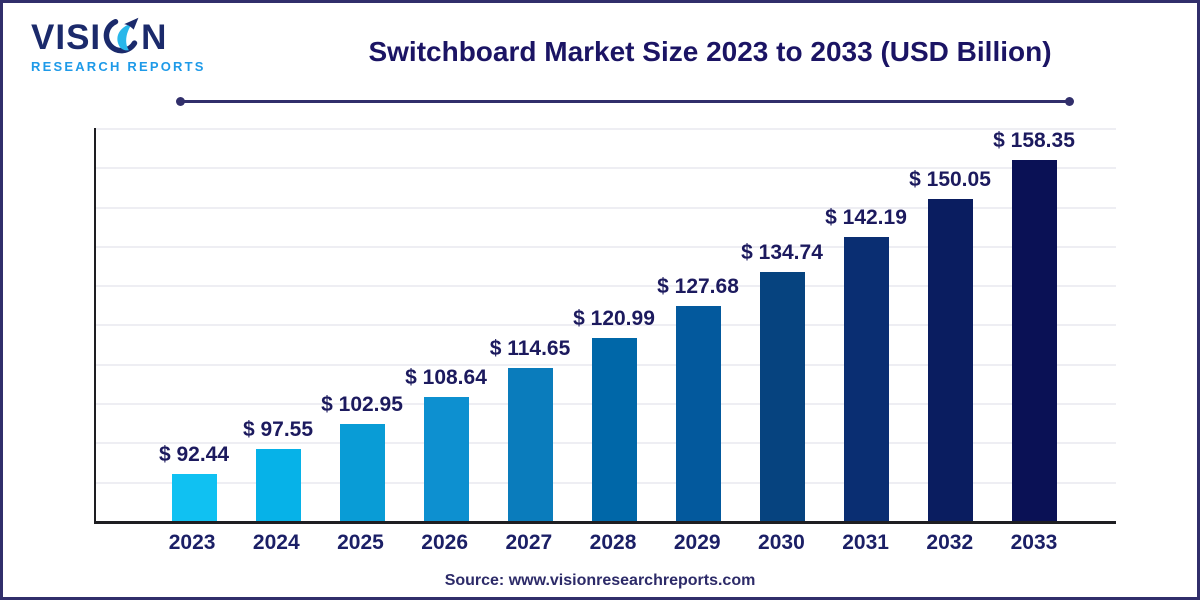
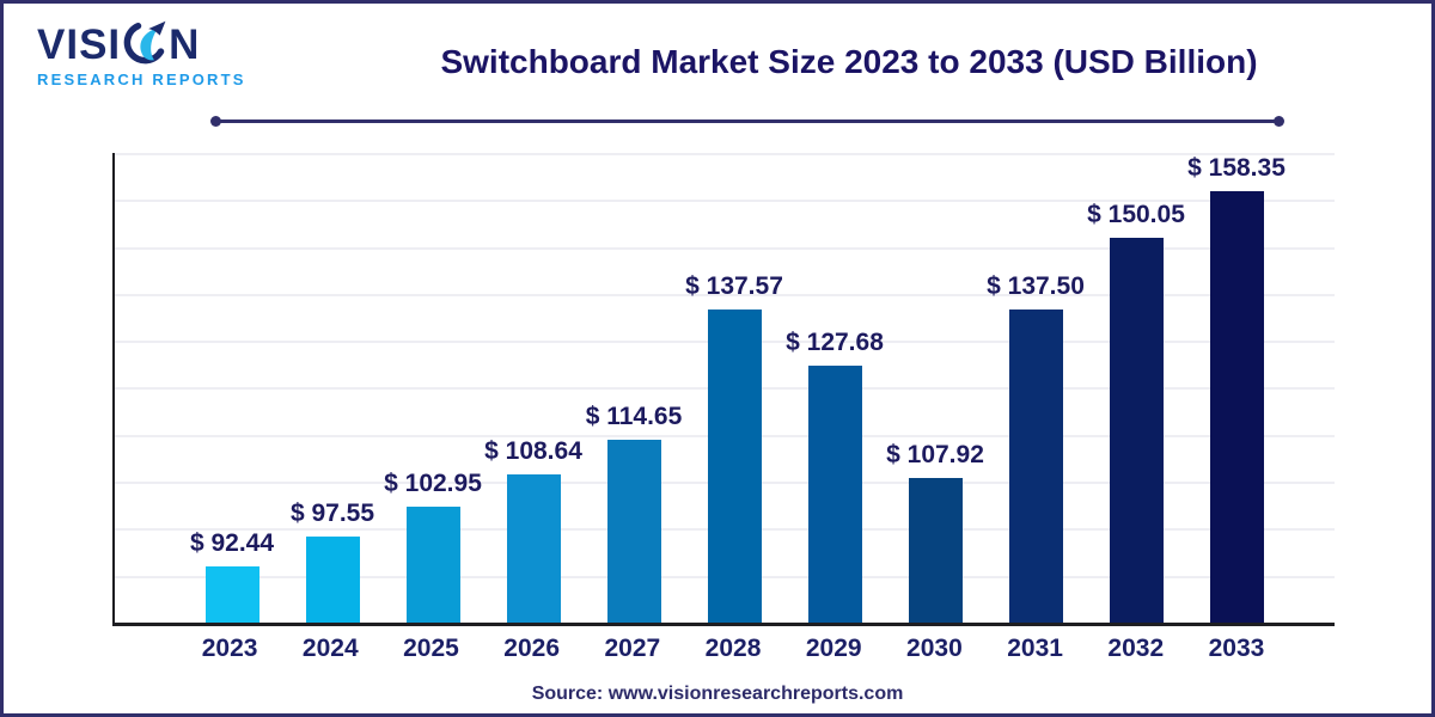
2028: 120.99 -> 137.57
2030: 134.74 -> 107.92
2031: 142.19 -> 137.50
